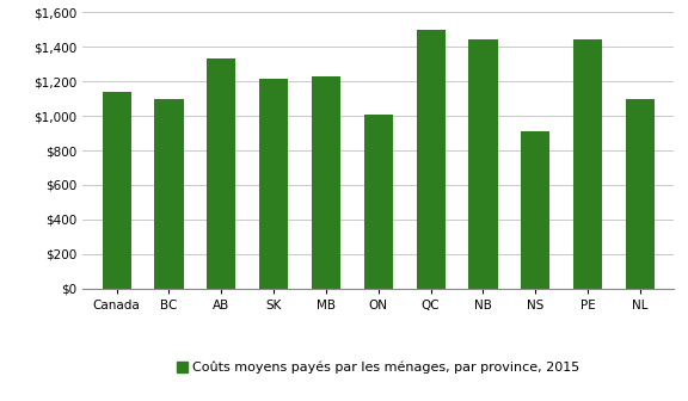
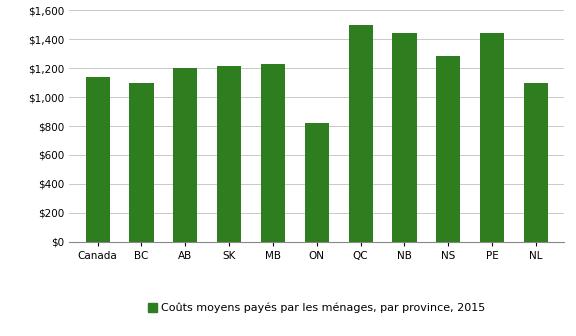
AB: $1,330 -> $1,200
ON: $1,010 -> $820
NS: $910 -> $1,280
